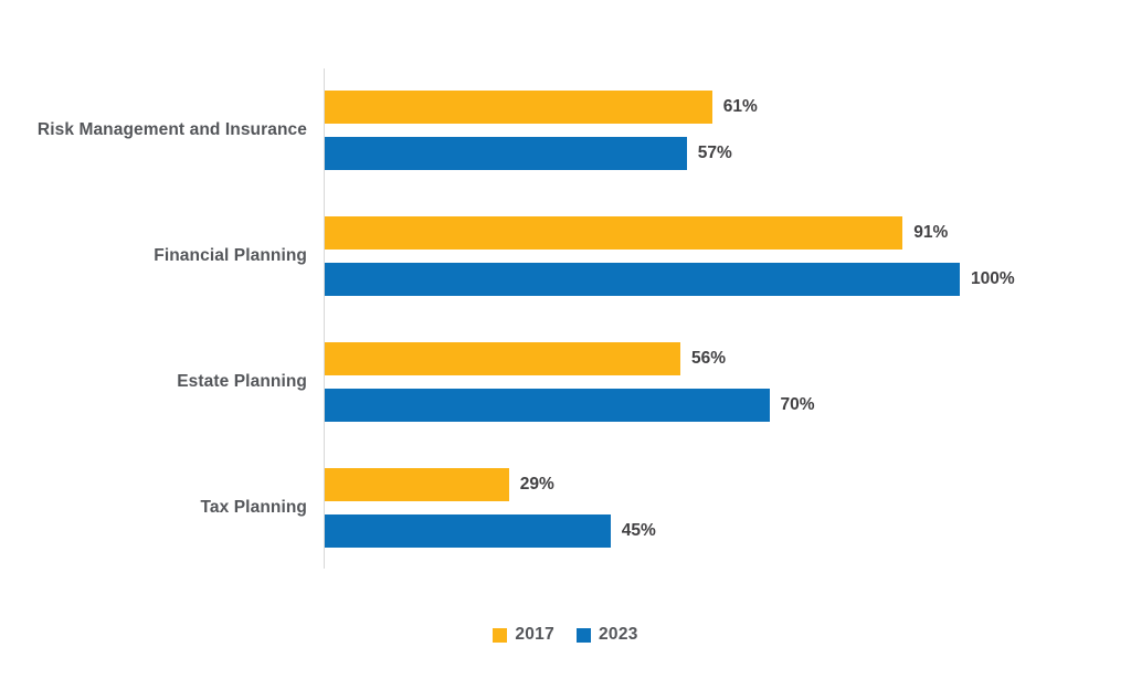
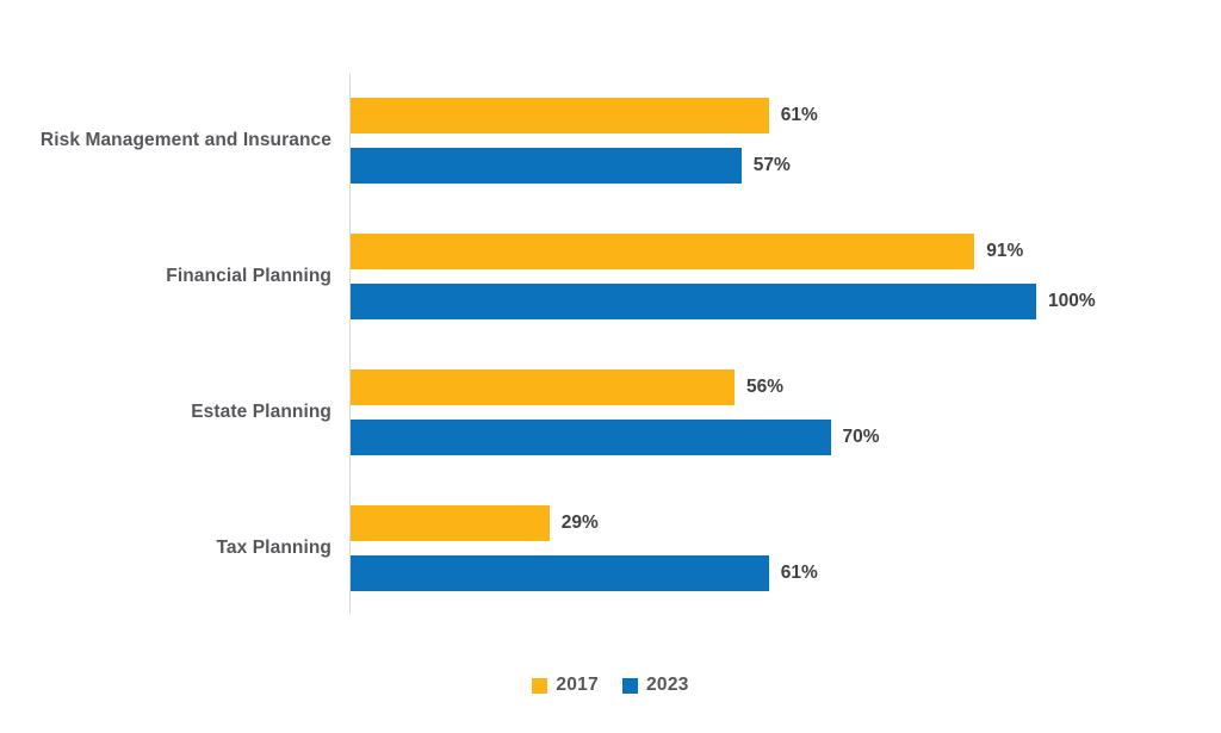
2023/Tax Planning: 45% -> 61%
